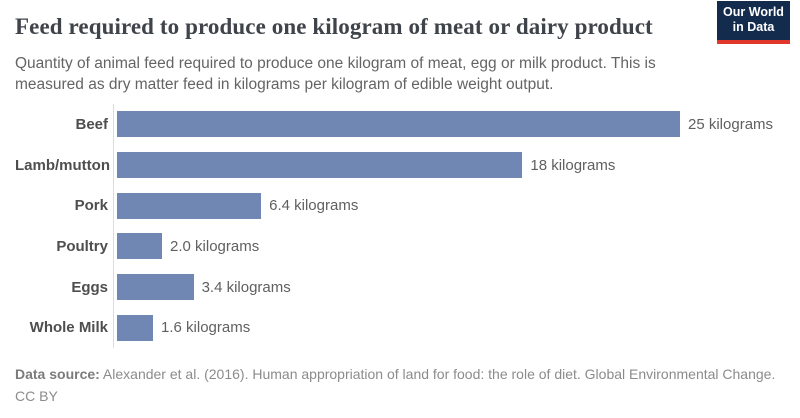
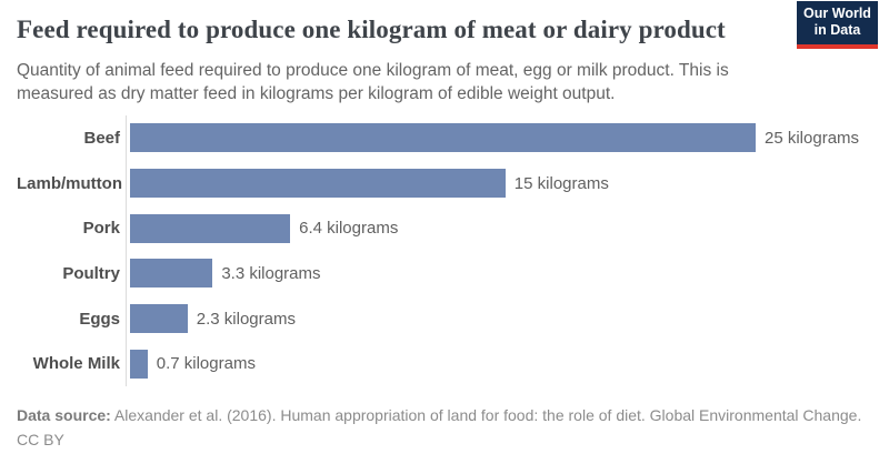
Lamb/mutton: 18 -> 15
Poultry: 2.0 -> 3.3
Eggs: 3.4 -> 2.3
Whole Milk: 1.6 -> 0.7
